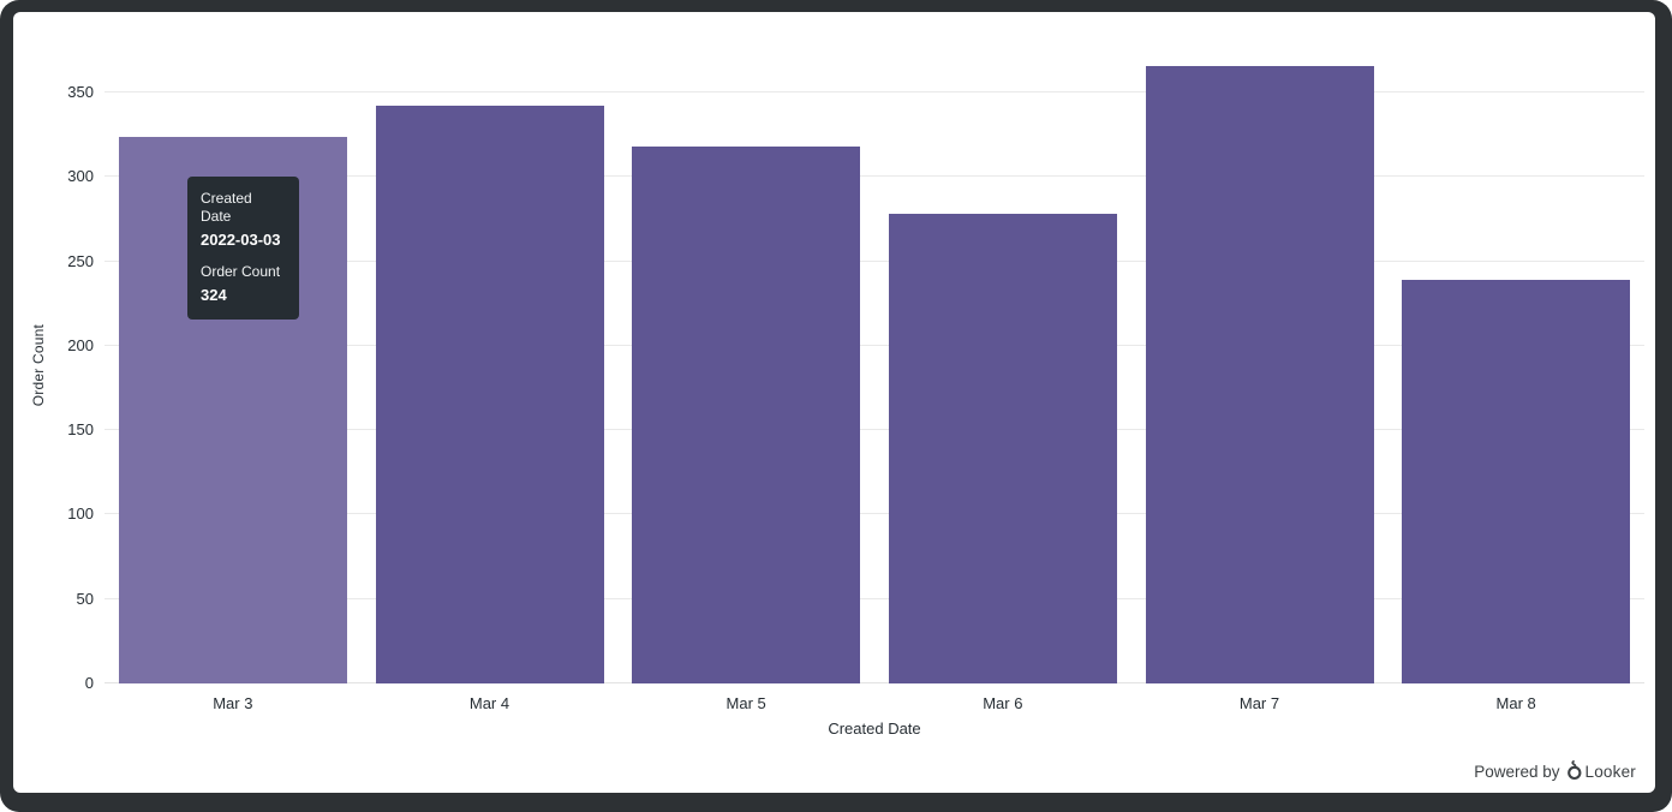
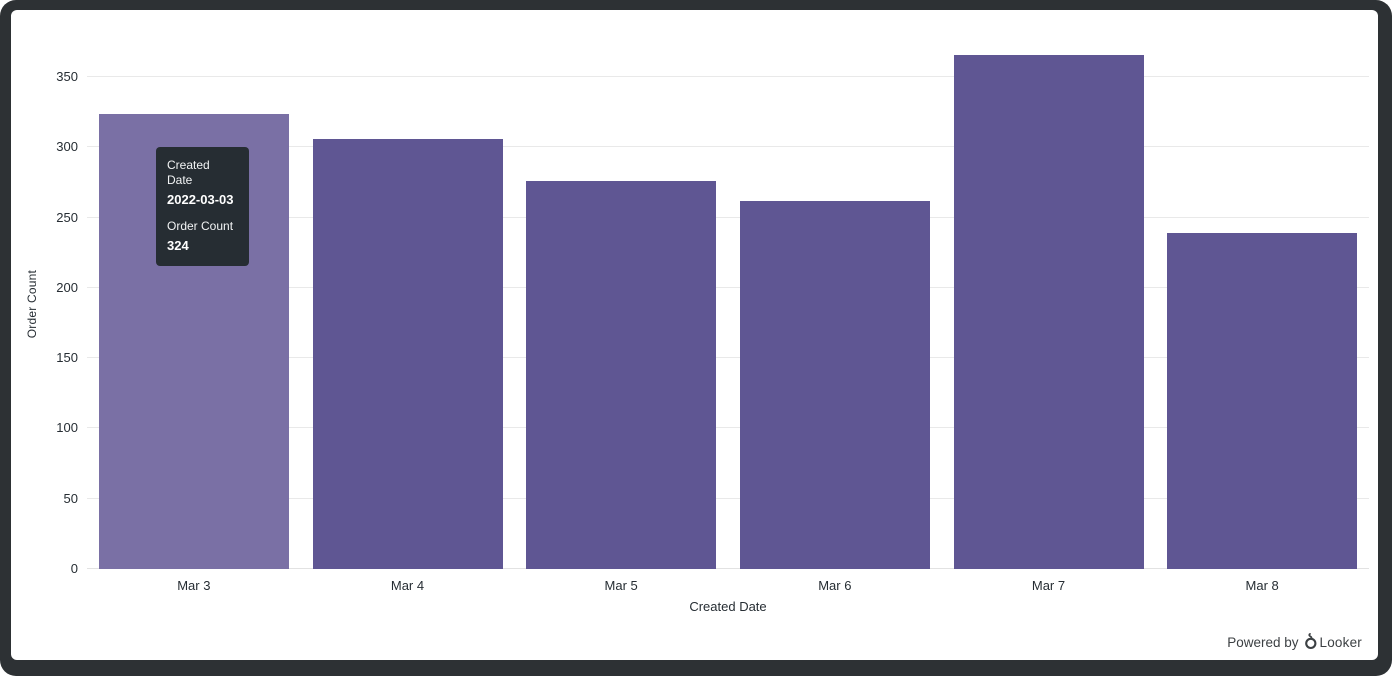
Mar 4: 342 -> 306
Mar 5: 318 -> 276
Mar 6: 278 -> 262
